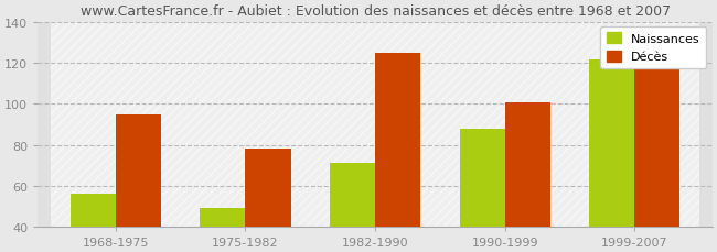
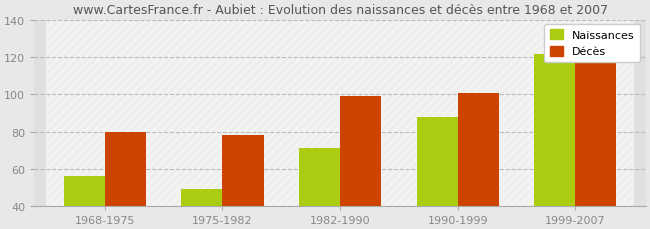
Décès/1968-1975: 95 -> 80
Décès/1982-1990: 125 -> 99
